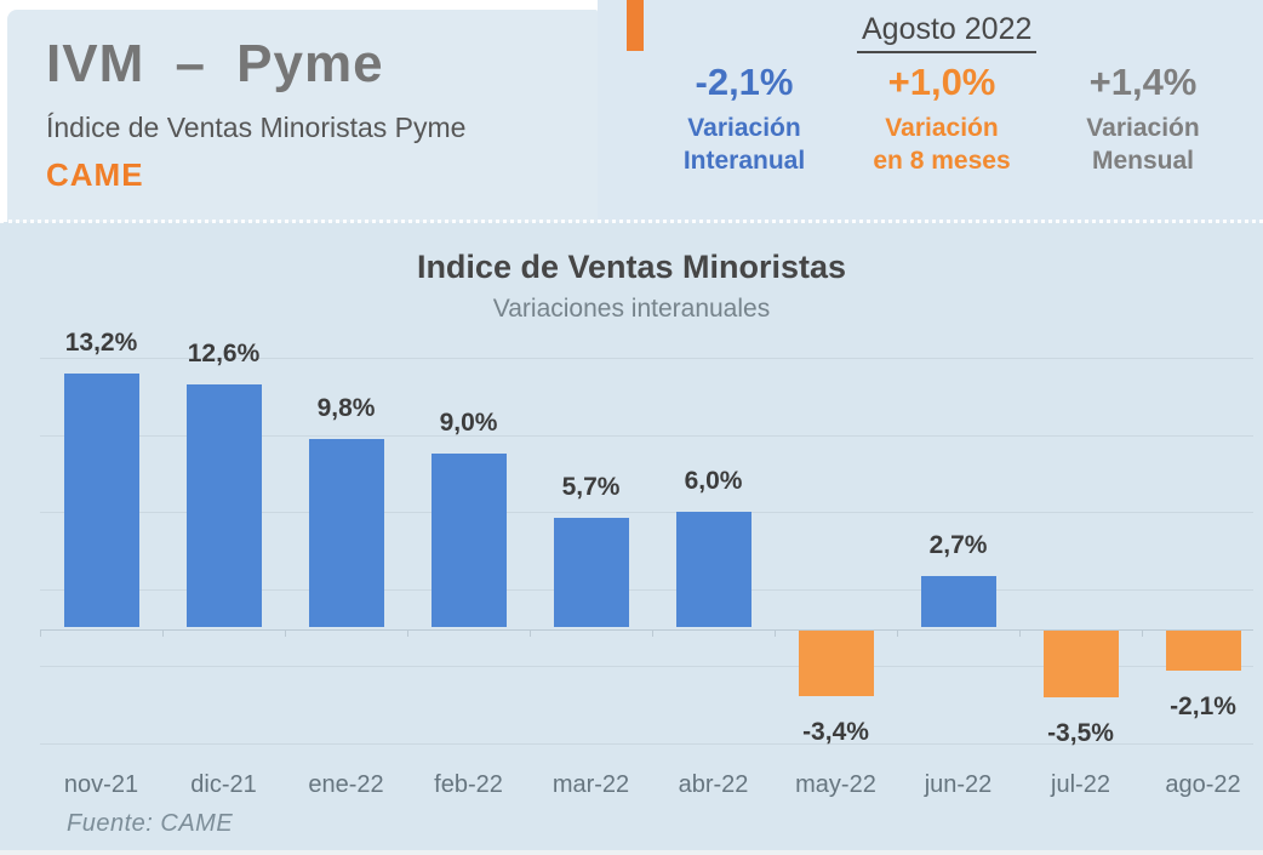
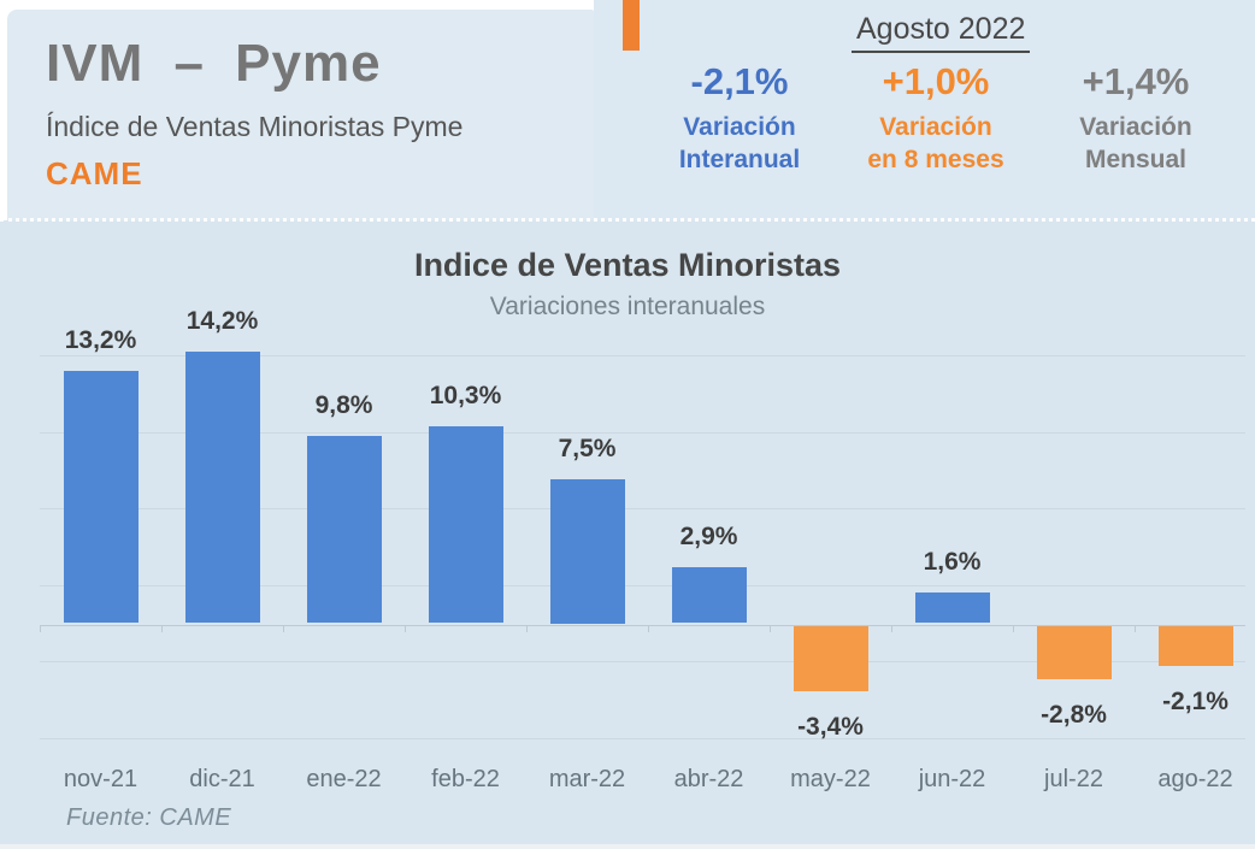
dic-21: 12,6% -> 14,2%
feb-22: 9,0% -> 10,3%
mar-22: 5,7% -> 7,5%
abr-22: 6,0% -> 2,9%
jun-22: 2,7% -> 1,6%
jul-22: -3,5% -> -2,8%
